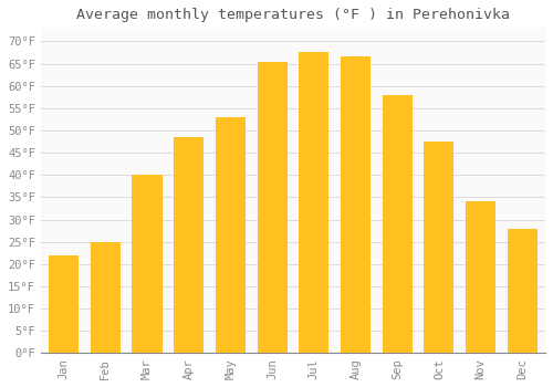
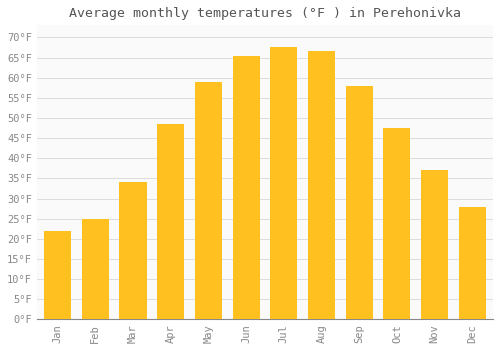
Mar: 40.0°F -> 34.0°F
May: 53.0°F -> 59.0°F
Nov: 34.0°F -> 37.0°F
